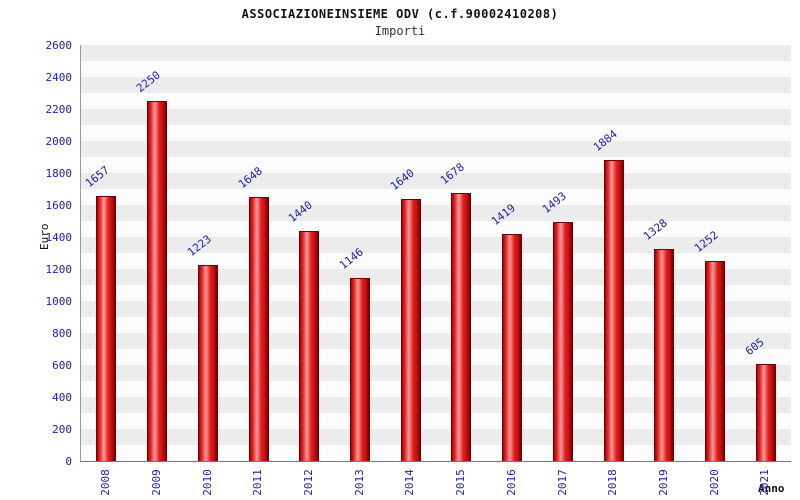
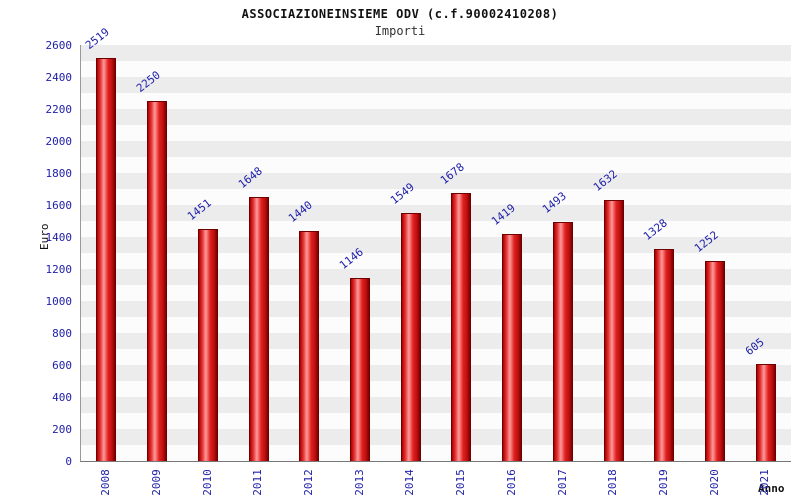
2008: 1657 -> 2519
2010: 1223 -> 1451
2014: 1640 -> 1549
2018: 1884 -> 1632
